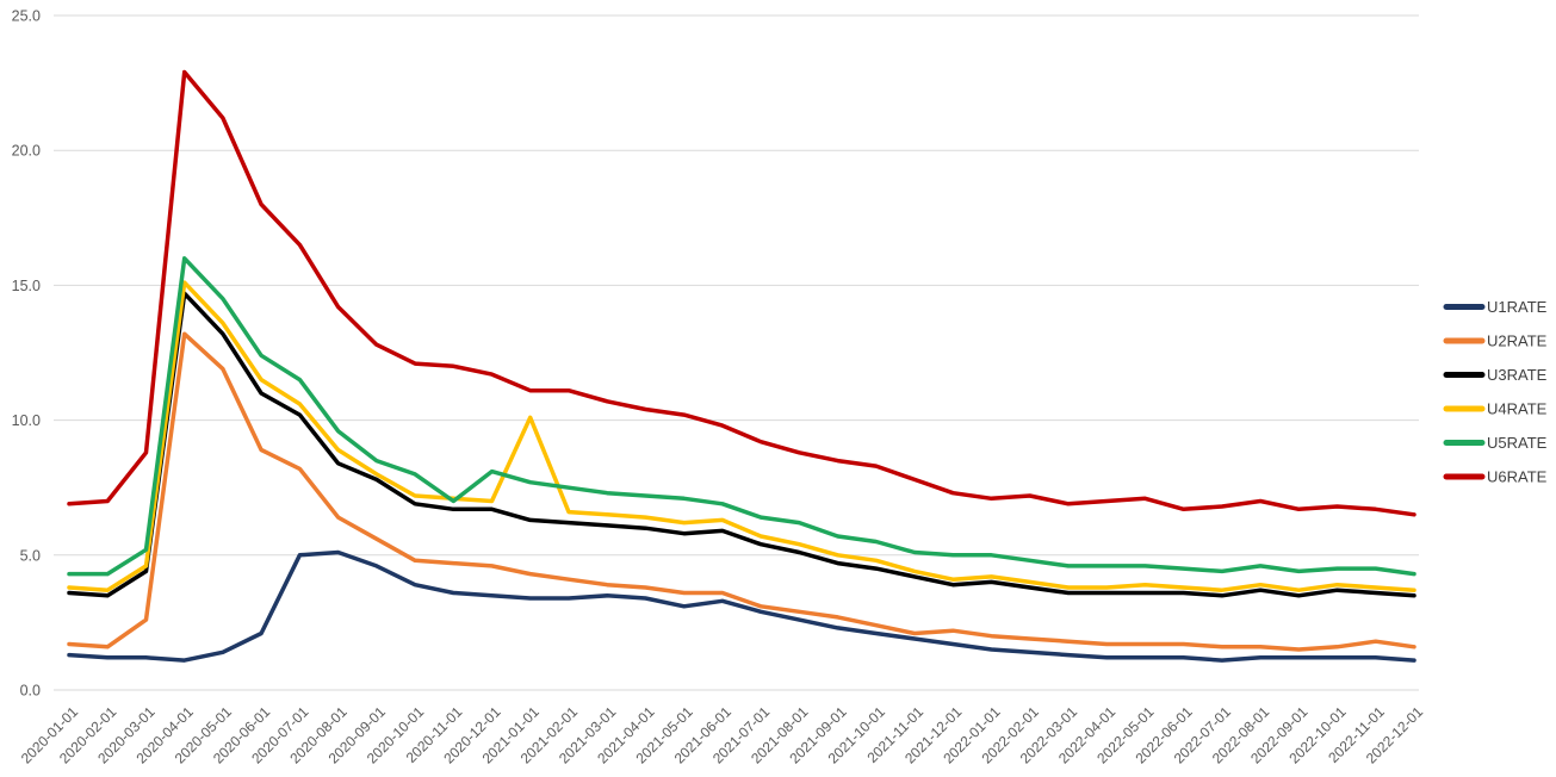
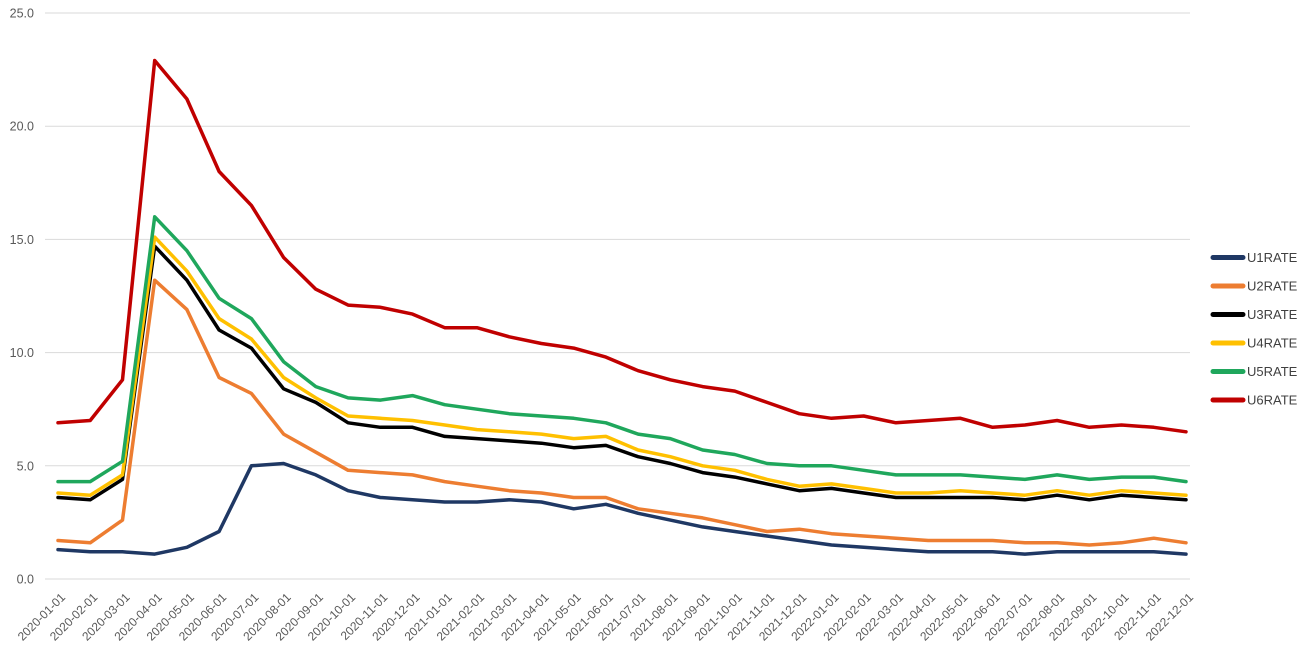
U5RATE/2020-11-01: 7.0 -> 7.9
U4RATE/2021-01-01: 10.1 -> 6.8
